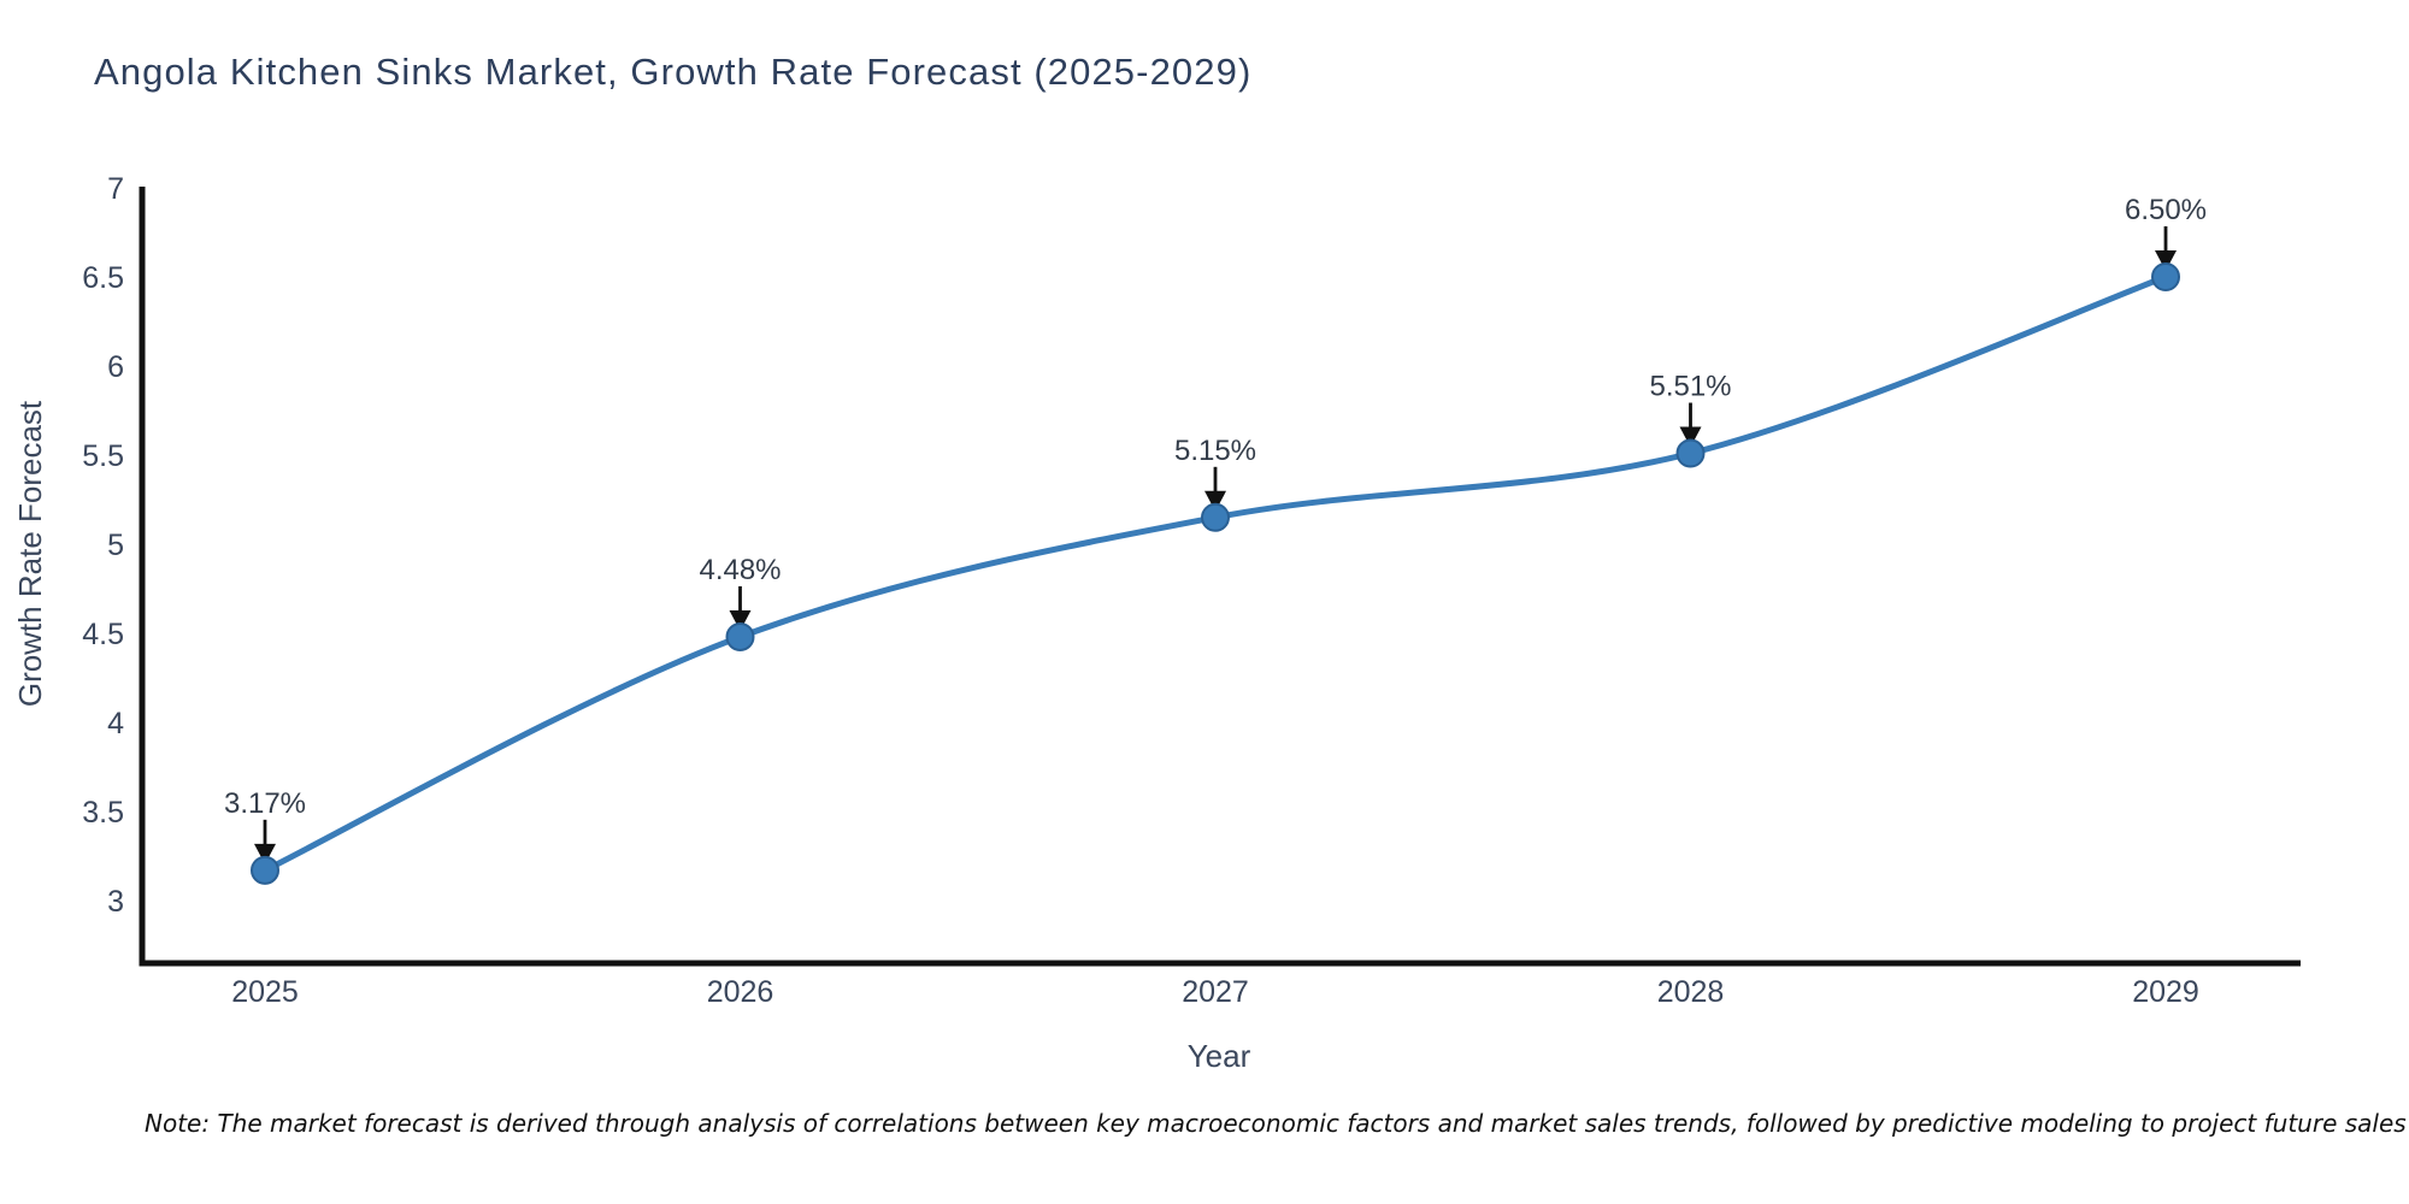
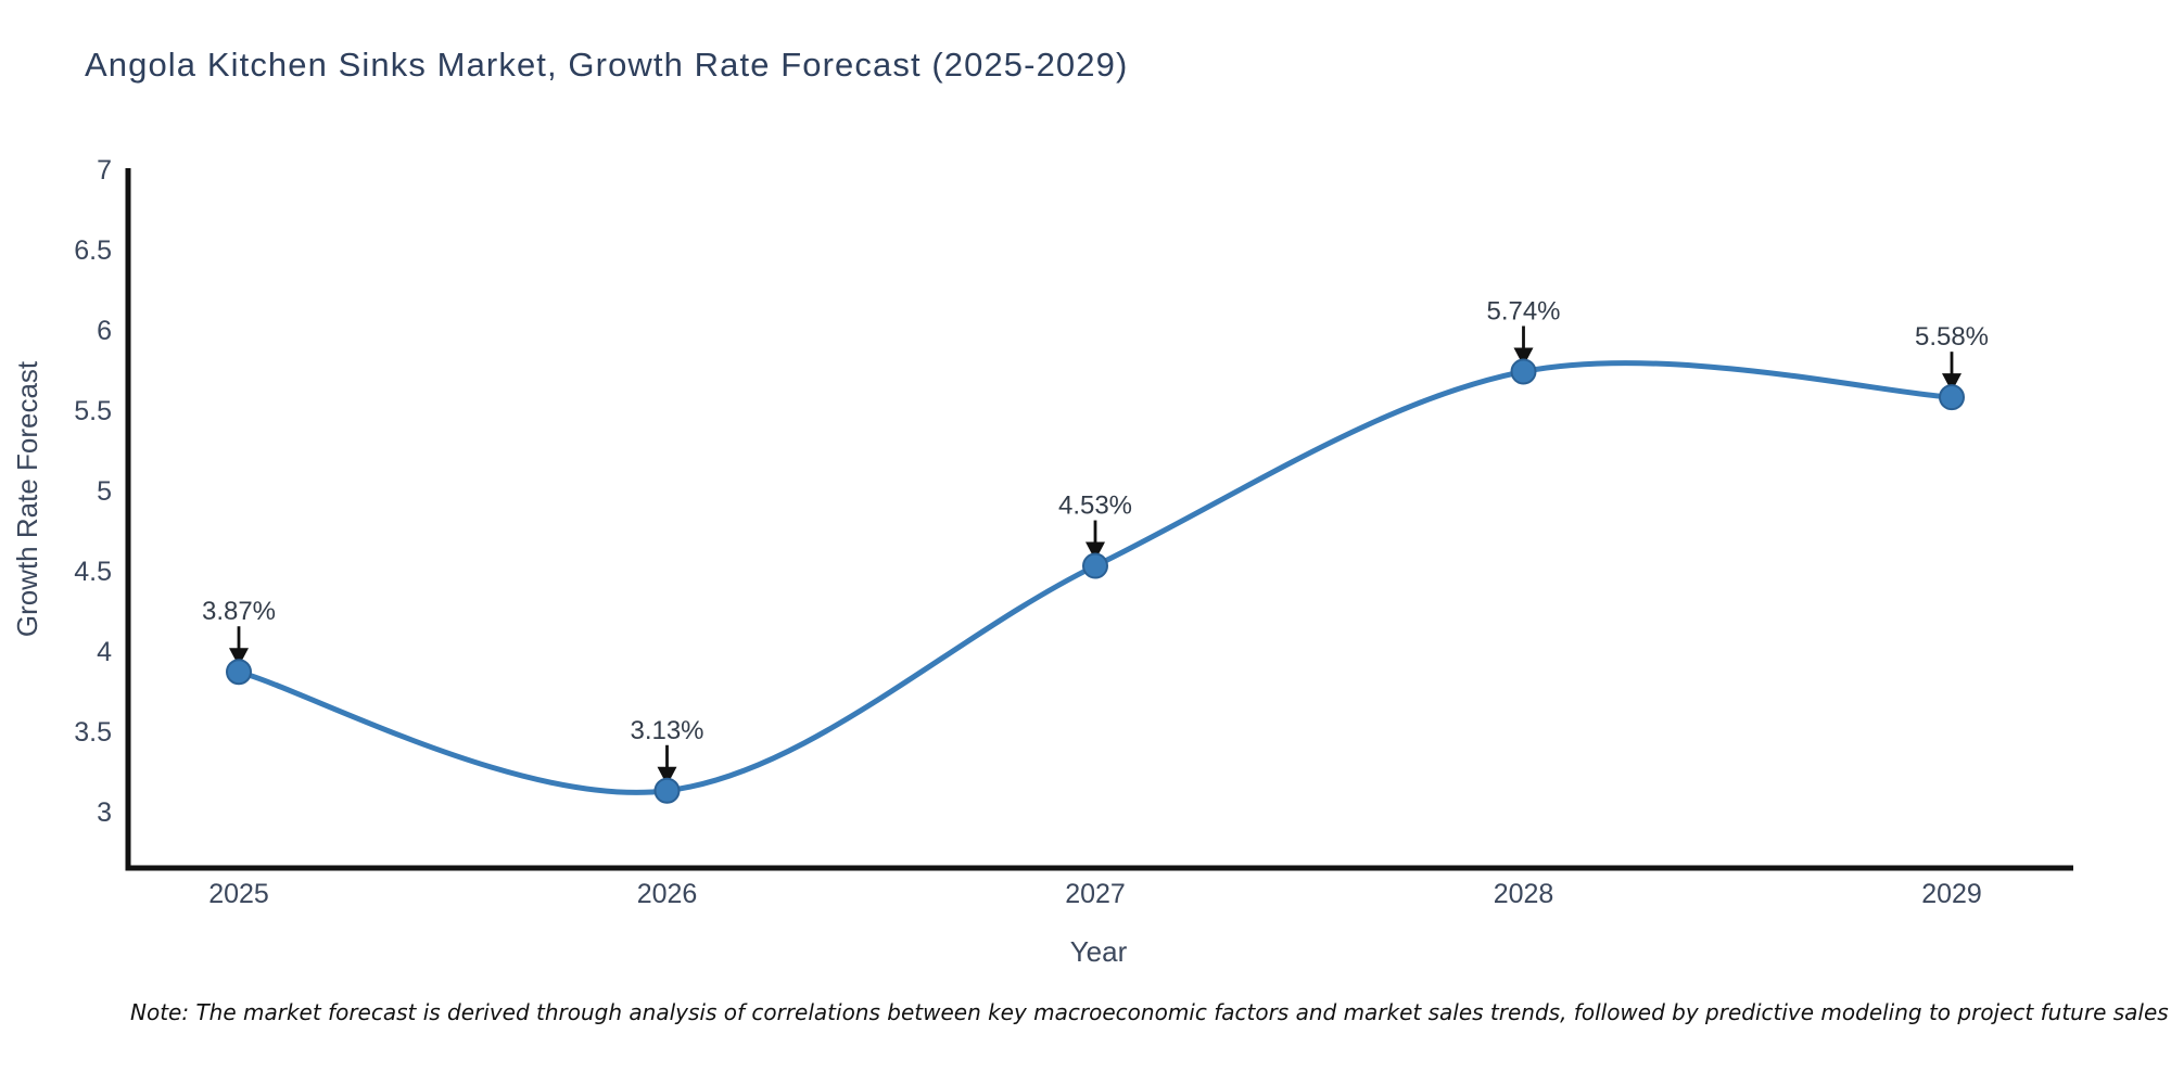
2025: 3.17% -> 3.87%
2026: 4.48% -> 3.13%
2027: 5.15% -> 4.53%
2028: 5.51% -> 5.74%
2029: 6.50% -> 5.58%
